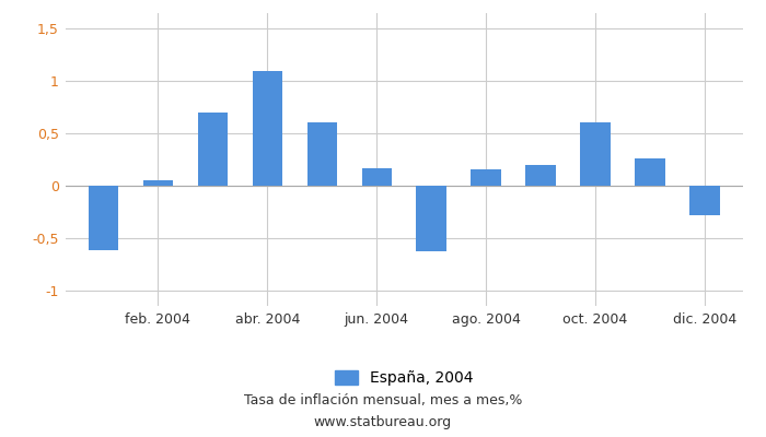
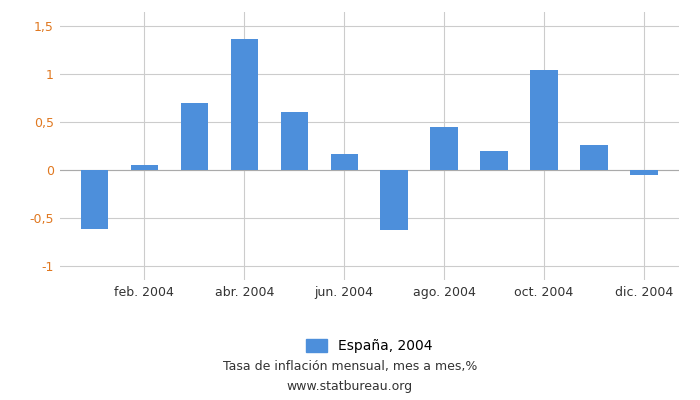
abr. 2004: 1,10 -> 1,37
ago. 2004: 0,16 -> 0,45
oct. 2004: 0,60 -> 1,04
dic. 2004: -0,28 -> -0,05
